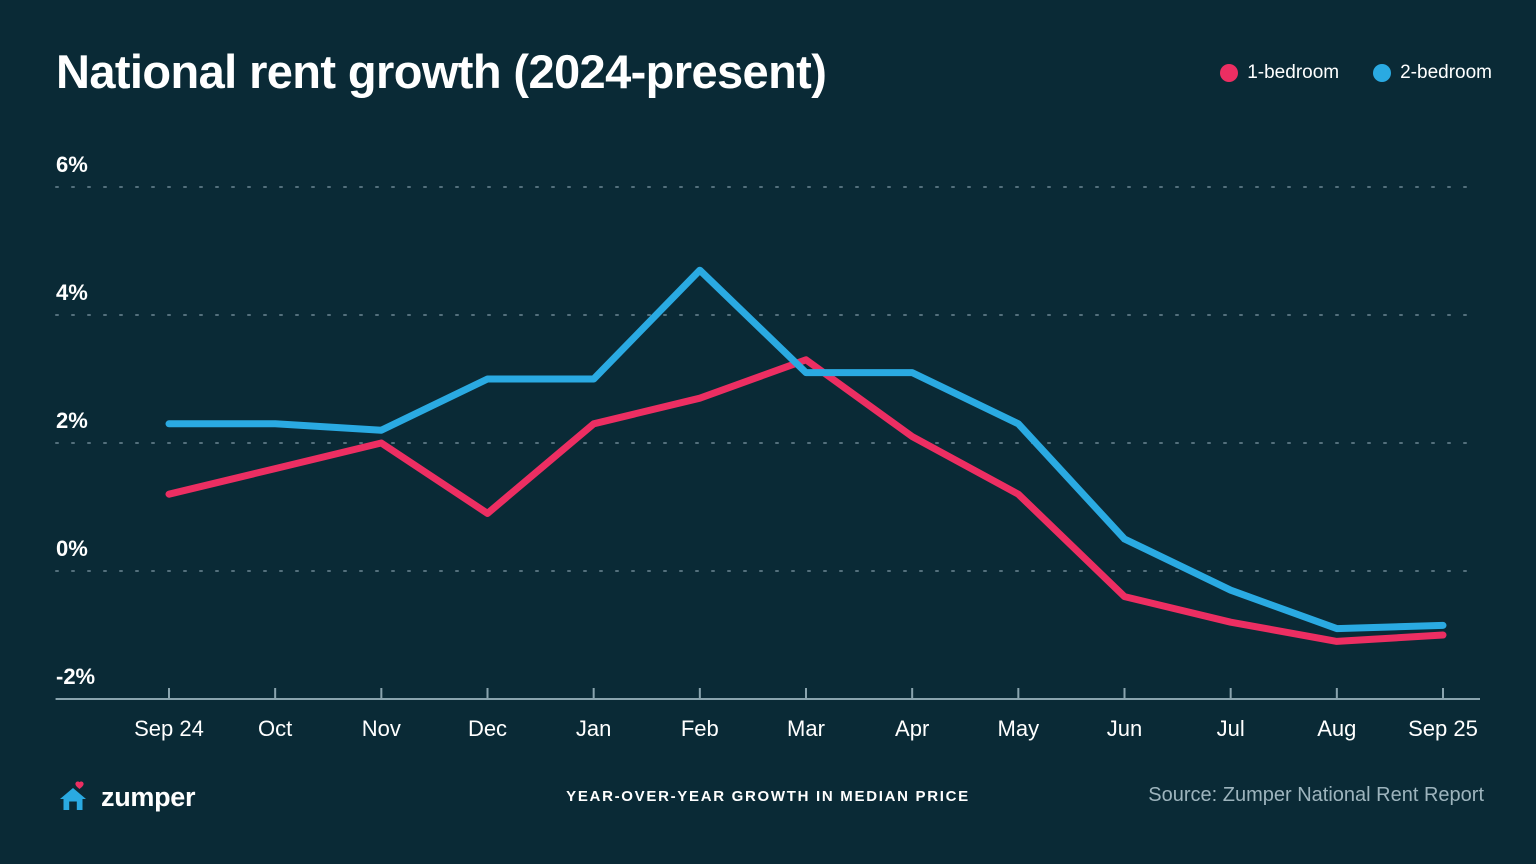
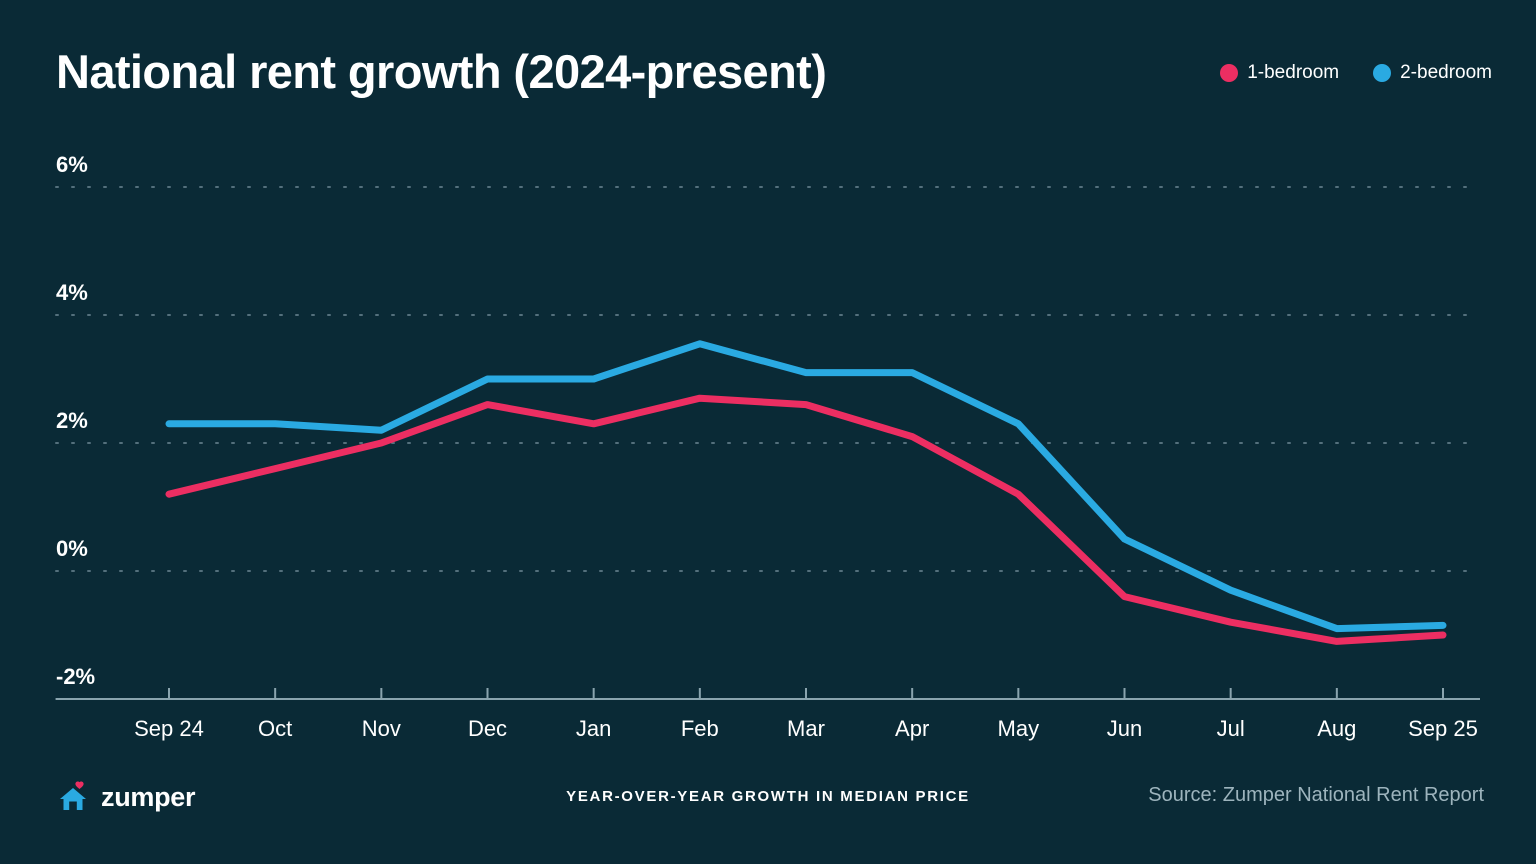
1-bedroom/Dec: 0.9% -> 2.6%
2-bedroom/Feb: 4.7% -> 3.5%
1-bedroom/Mar: 3.3% -> 2.6%
